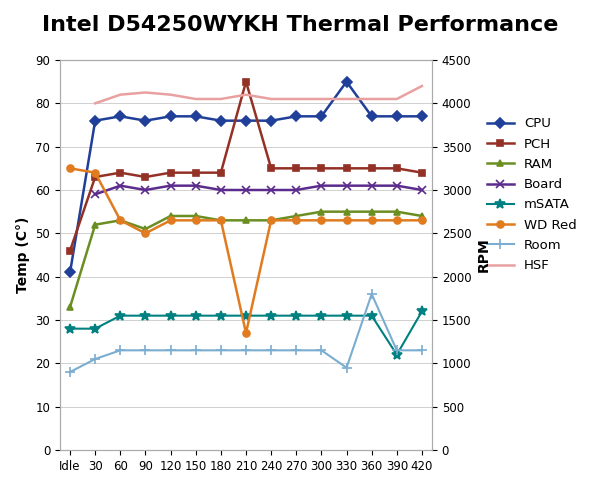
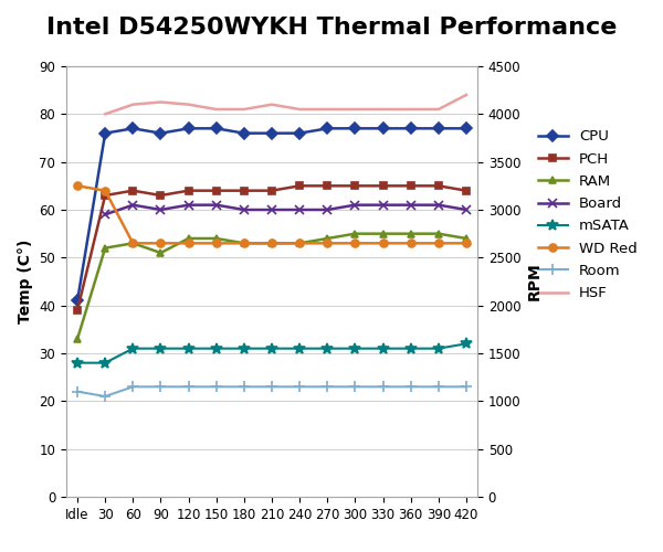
PCH/Idle: 46 -> 39
Room/Idle: 18 -> 22
WD Red/90: 50 -> 53
PCH/210: 85 -> 64
WD Red/210: 27 -> 53
CPU/330: 85 -> 77
Room/330: 19 -> 23
Room/360: 36 -> 23
mSATA/390: 22 -> 31
